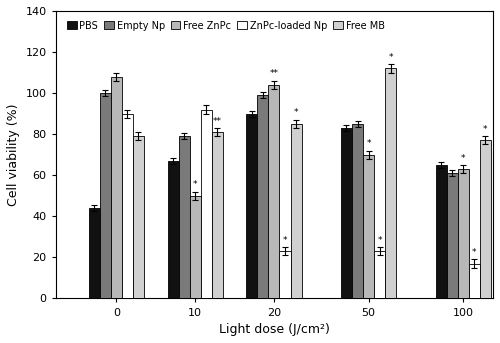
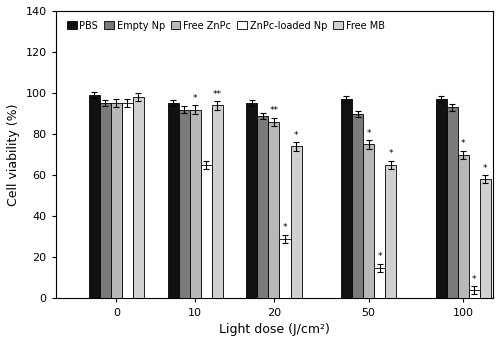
PBS/0: 44 -> 99
Empty Np/0: 100 -> 95
Free ZnPc/0: 108 -> 95
ZnPc-loaded Np/0: 90 -> 95
Free MB/0: 79 -> 98
PBS/10: 67 -> 95
Empty Np/10: 79 -> 92
Free ZnPc/10: 50 -> 92
ZnPc-loaded Np/10: 92 -> 65
Free MB/10: 81 -> 94
PBS/20: 90 -> 95
Empty Np/20: 99 -> 89
Free ZnPc/20: 104 -> 86
ZnPc-loaded Np/20: 23 -> 29
Free MB/20: 85 -> 74
PBS/50: 83 -> 97
Empty Np/50: 85 -> 90
Free ZnPc/50: 70 -> 75
ZnPc-loaded Np/50: 23 -> 15
Free MB/50: 112 -> 65
PBS/100: 65 -> 97
Empty Np/100: 61 -> 93
Free ZnPc/100: 63 -> 70
ZnPc-loaded Np/100: 17 -> 4
Free MB/100: 77 -> 58
